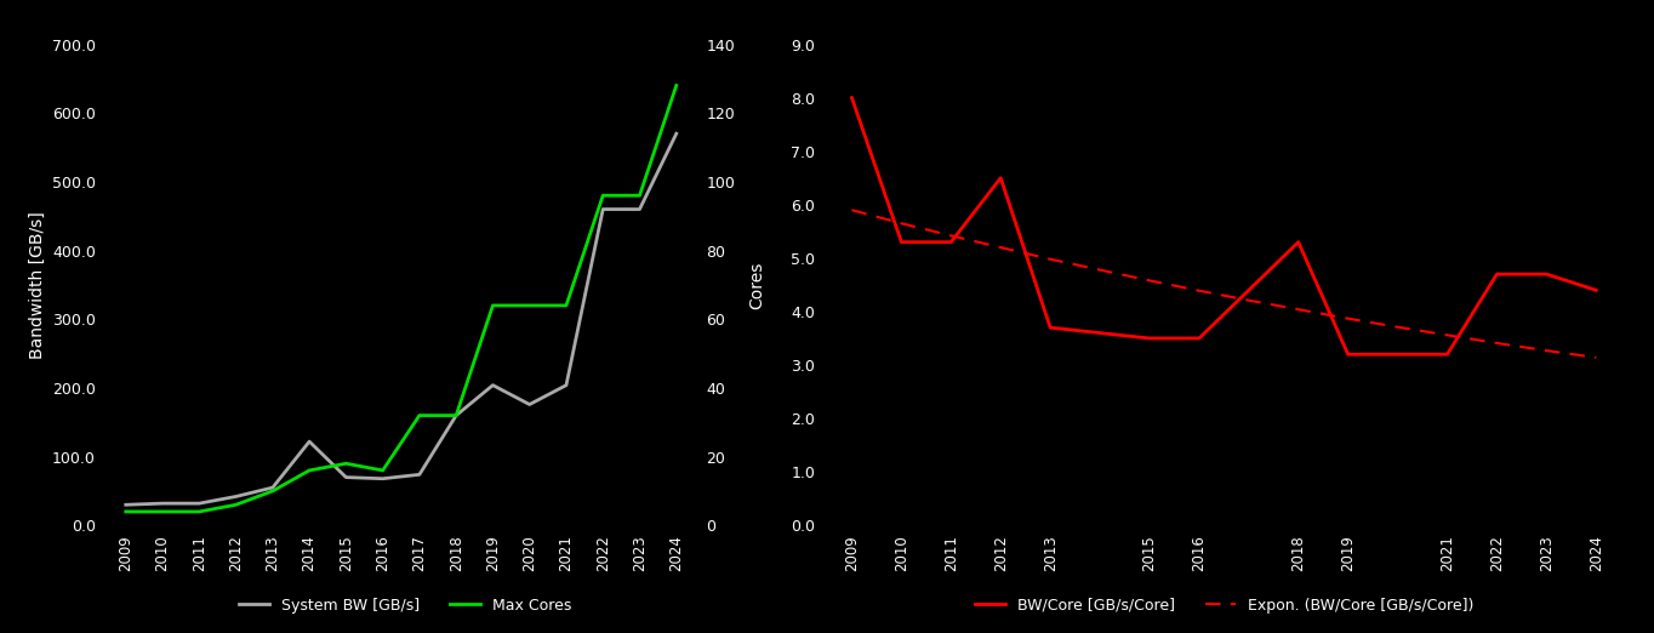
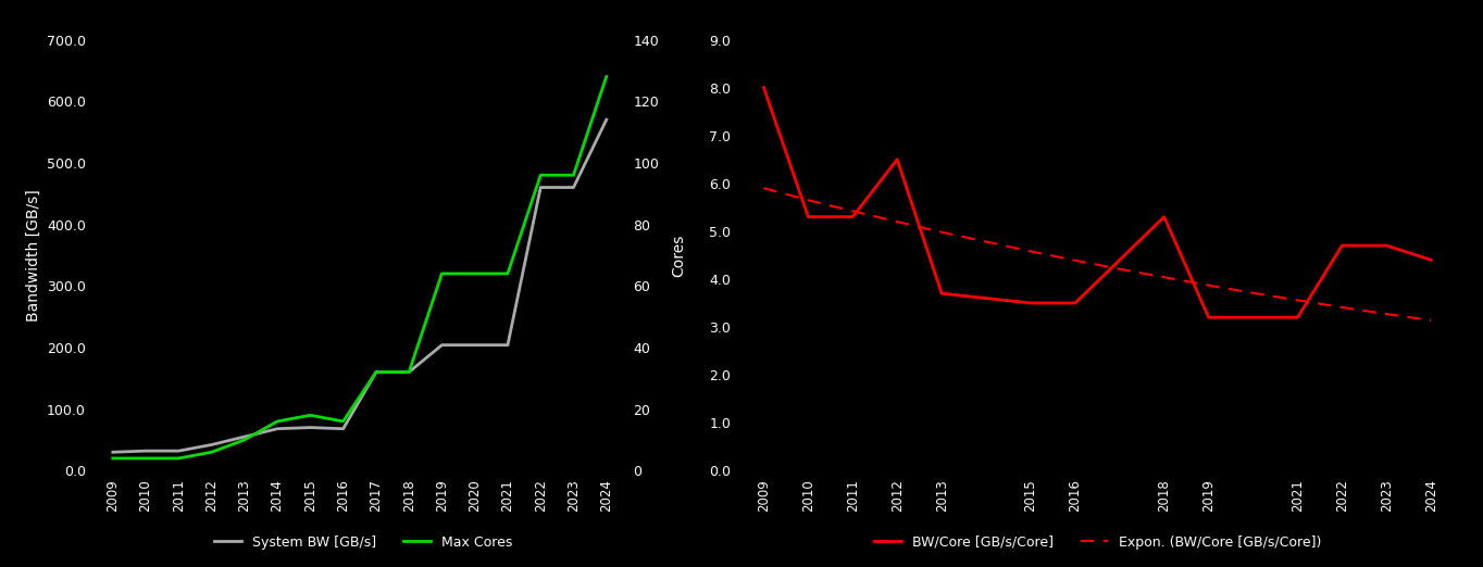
System BW [GB/s]/2014: 122 -> 68
System BW [GB/s]/2017: 74 -> 160
System BW [GB/s]/2020: 176 -> 204
